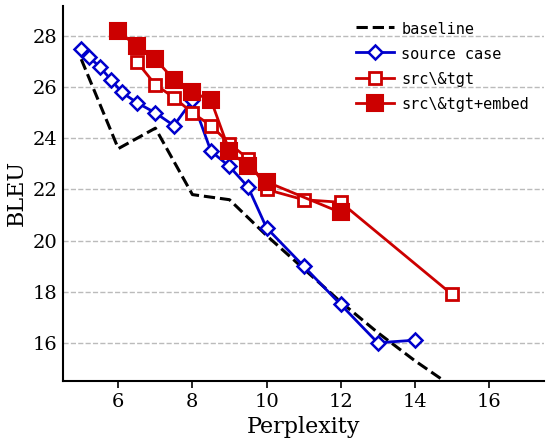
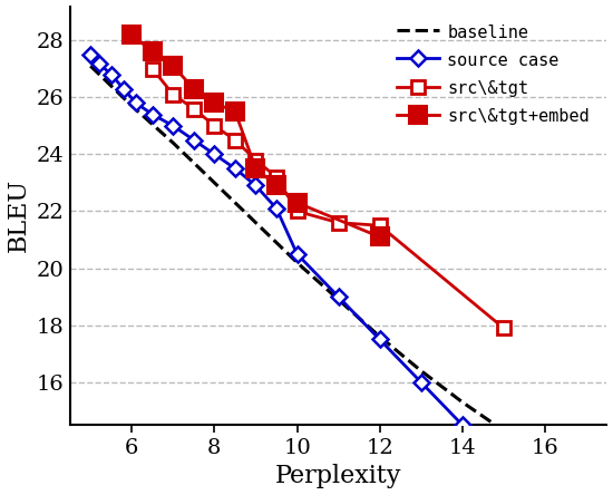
baseline/6: 23.6 -> 25.7
baseline/8: 21.8 -> 23.0
source case/8: 25.5 -> 24.0
source case/14: 16.1 -> 14.5
